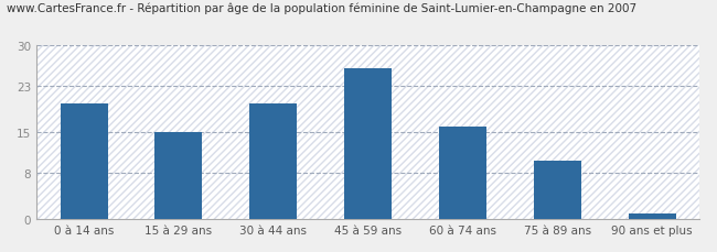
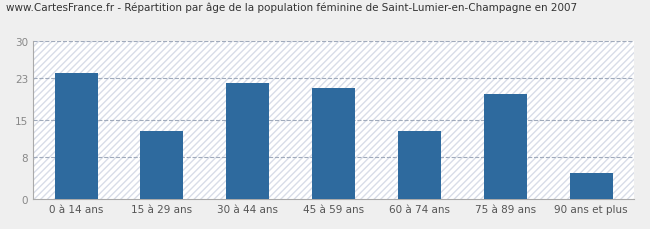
0 à 14 ans: 20 -> 24
15 à 29 ans: 15 -> 13
30 à 44 ans: 20 -> 22
45 à 59 ans: 26 -> 21
60 à 74 ans: 16 -> 13
75 à 89 ans: 10 -> 20
90 ans et plus: 1 -> 5
